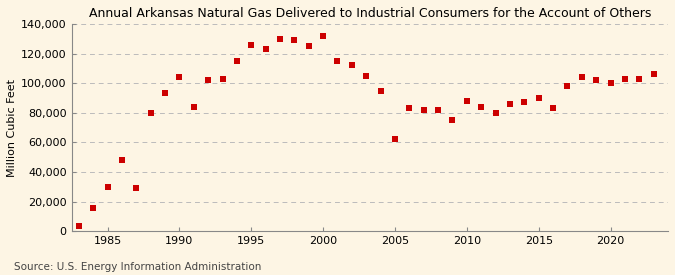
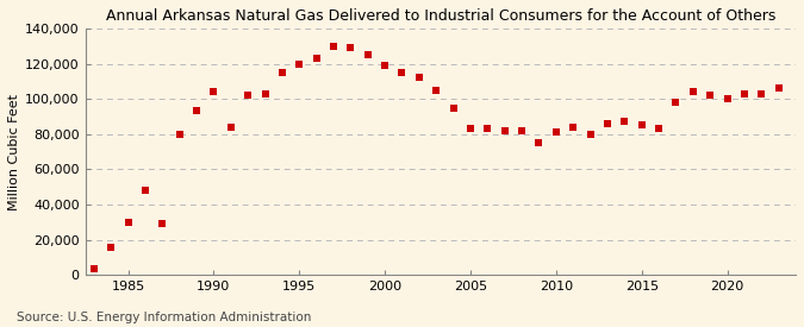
1995: 126,000 -> 120,000
2000: 132,000 -> 119,000
2005: 62,000 -> 83,000
2010: 88,000 -> 81,000
2015: 90,000 -> 85,000
